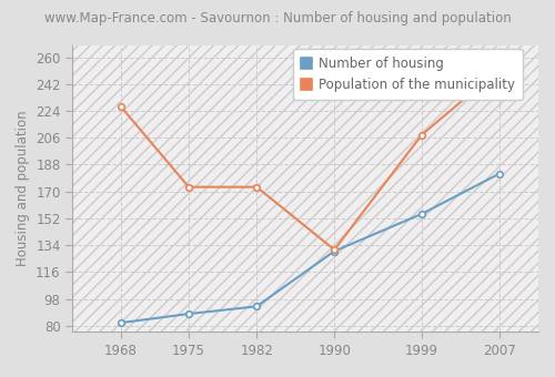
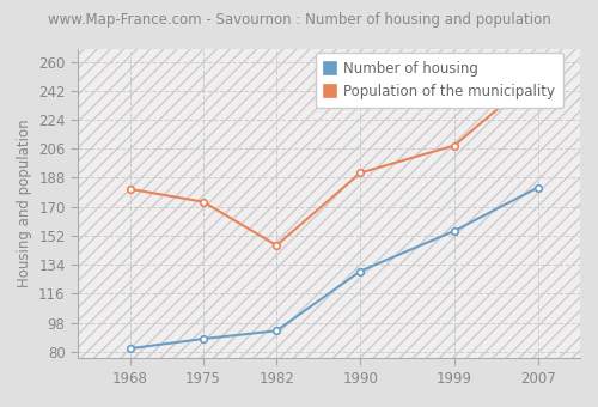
Population of the municipality/1968: 227 -> 181
Population of the municipality/1982: 173 -> 146
Population of the municipality/1990: 131 -> 191
